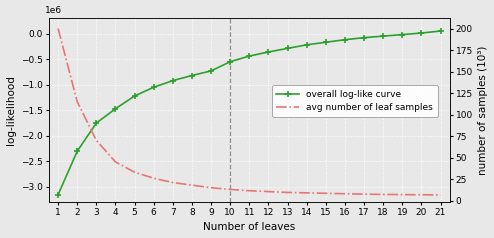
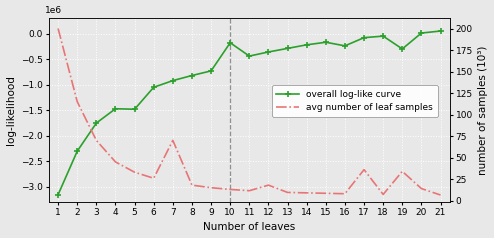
overall log-like curve/5: -1.22 -> -1.48
avg number of leaf samples/7: 21 -> 70
overall log-like curve/10: -0.55 -> -0.18
avg number of leaf samples/12: 10 -> 18
overall log-like curve/16: -0.12 -> -0.24
avg number of leaf samples/17: 8 -> 36
overall log-like curve/19: -0.02 -> -0.30
avg number of leaf samples/19: 7 -> 34
avg number of leaf samples/20: 7 -> 14
